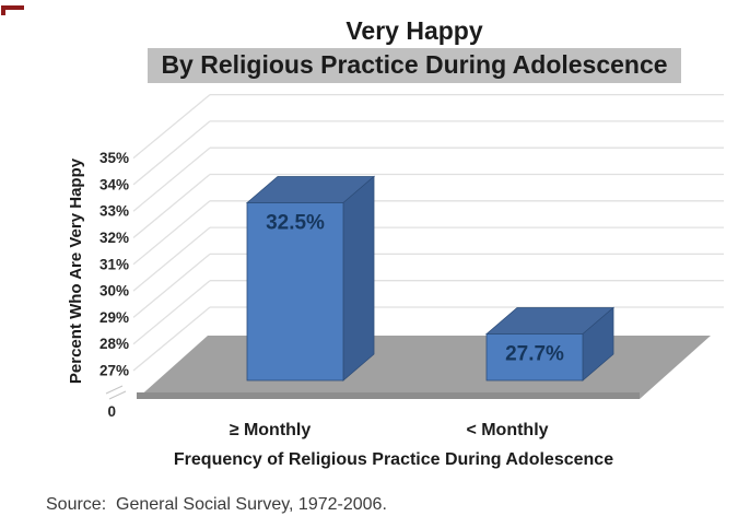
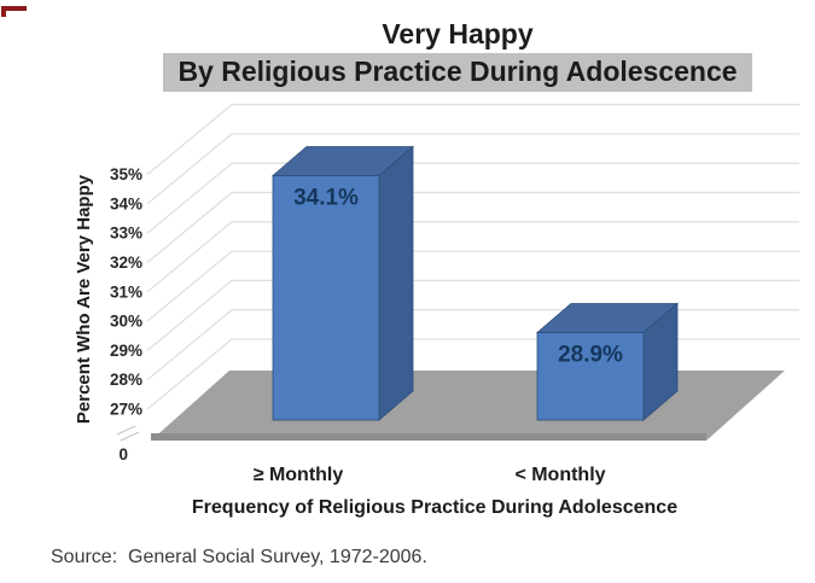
≥ Monthly: 32.5% -> 34.1%
< Monthly: 27.7% -> 28.9%
